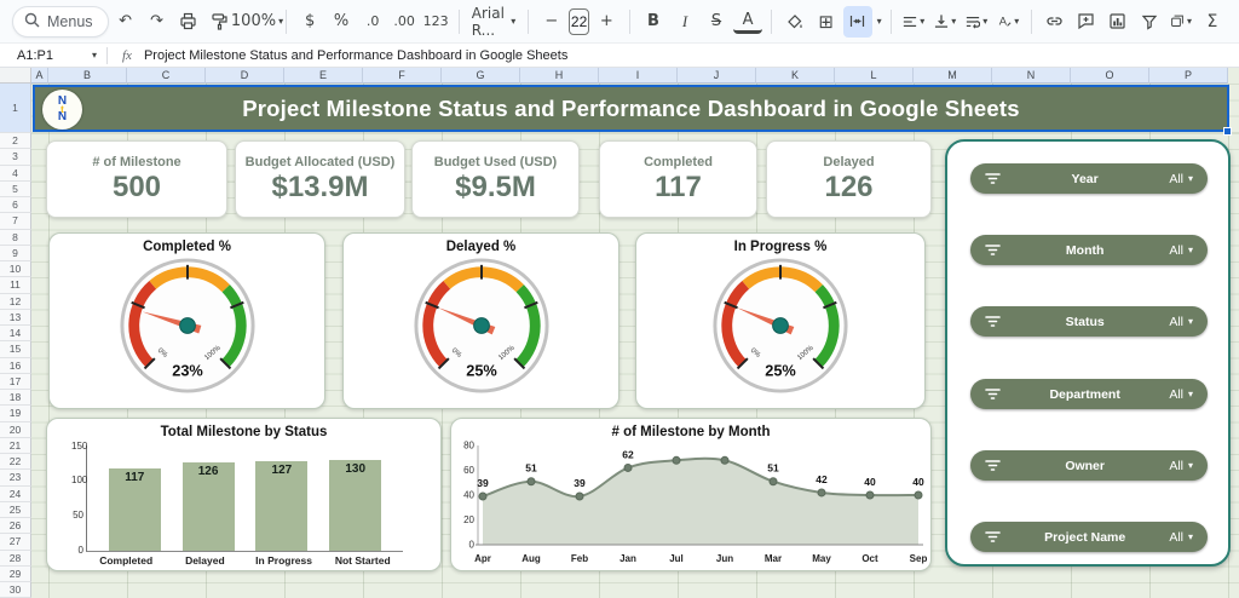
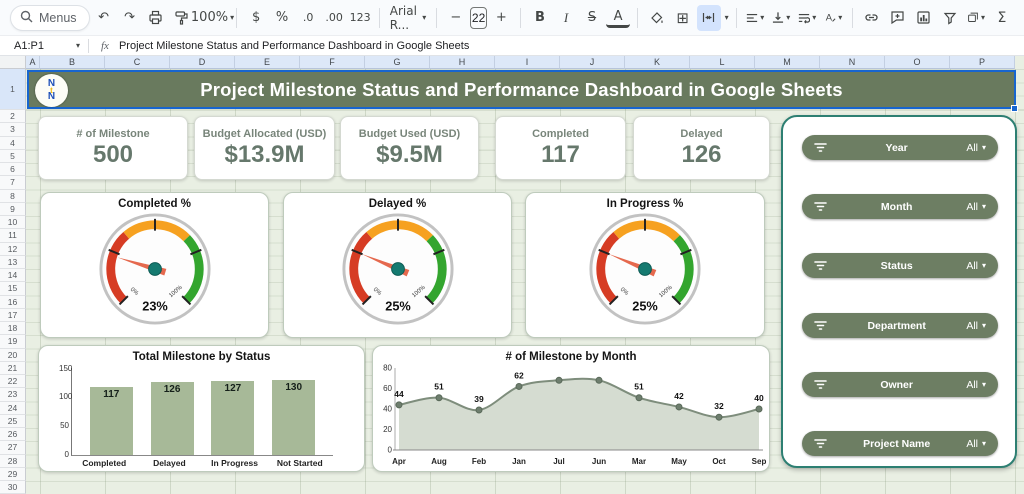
# of Milestone by Month/Apr: 39 -> 44
# of Milestone by Month/Oct: 40 -> 32
